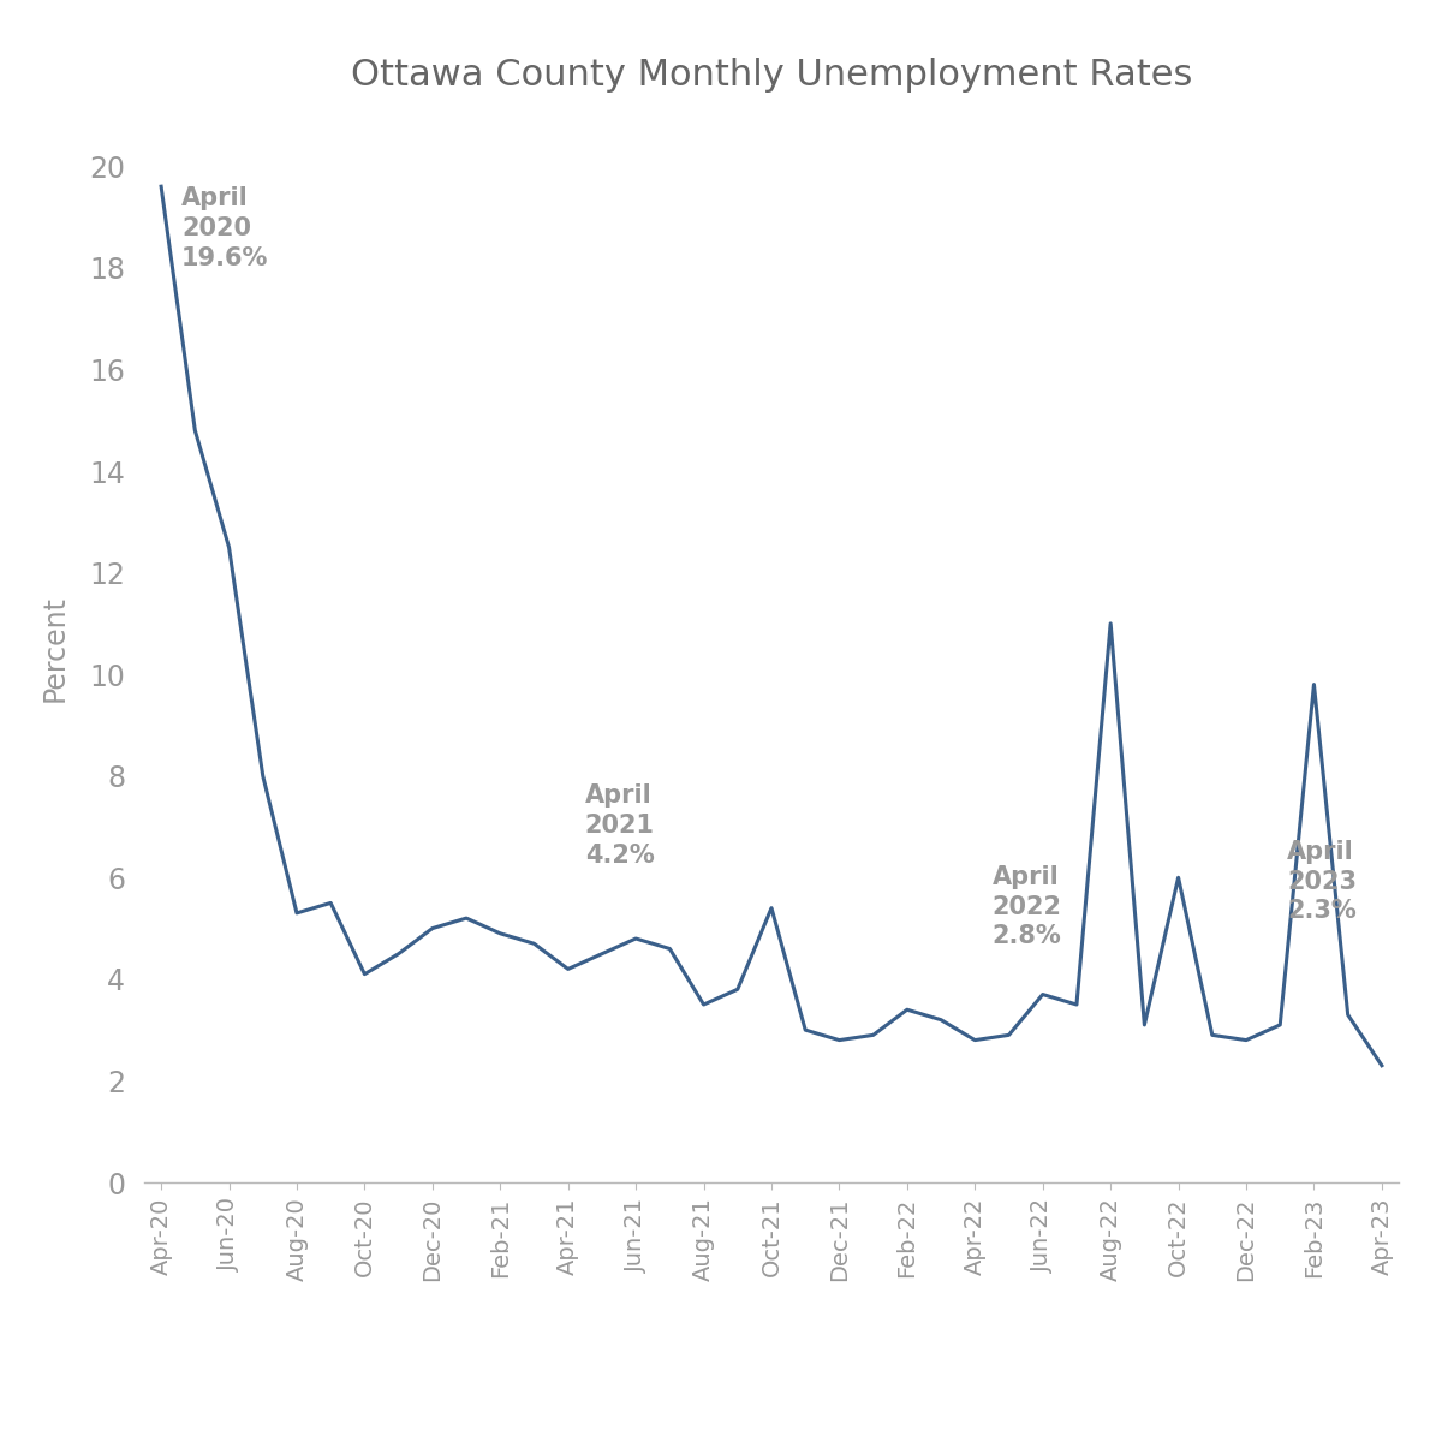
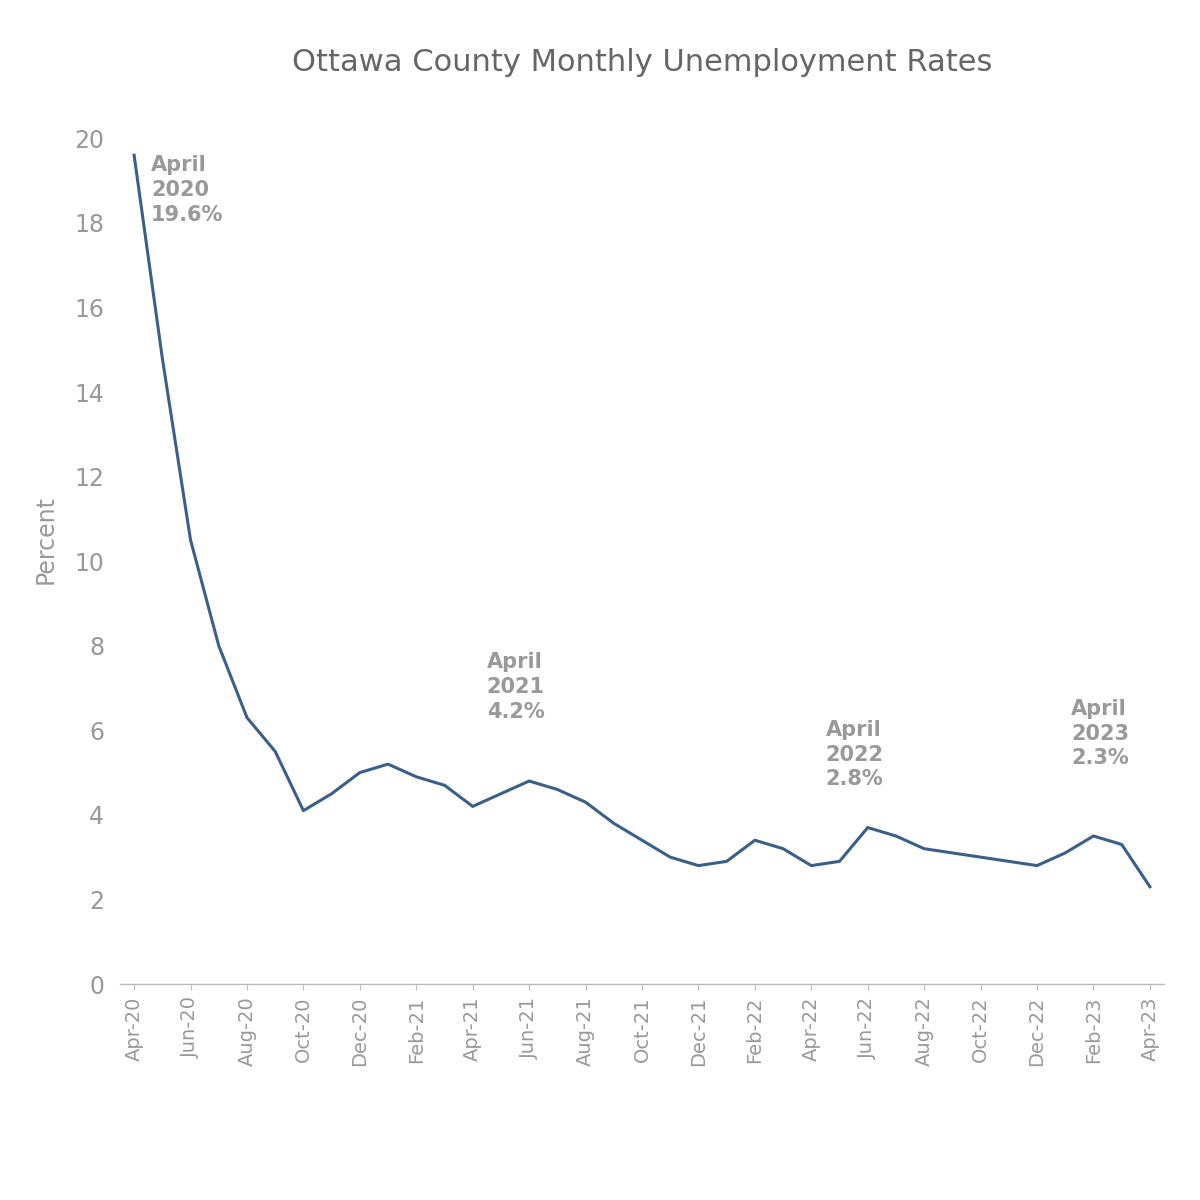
Jun-20: 12.5 -> 10.5
Aug-20: 5.3 -> 6.3
Aug-21: 3.5 -> 4.3
Oct-21: 5.4 -> 3.4
Aug-22: 11.0 -> 3.2
Oct-22: 6.0 -> 3.0
Feb-23: 9.8 -> 3.5
